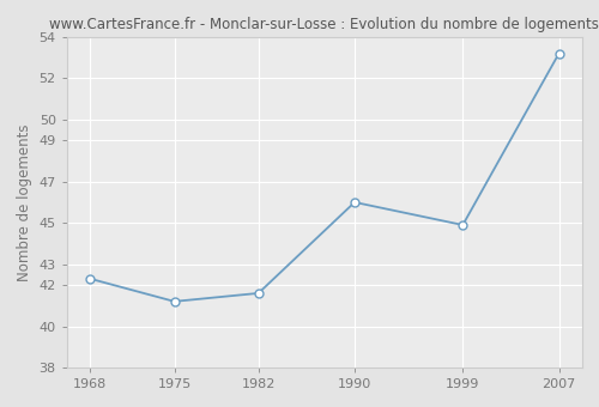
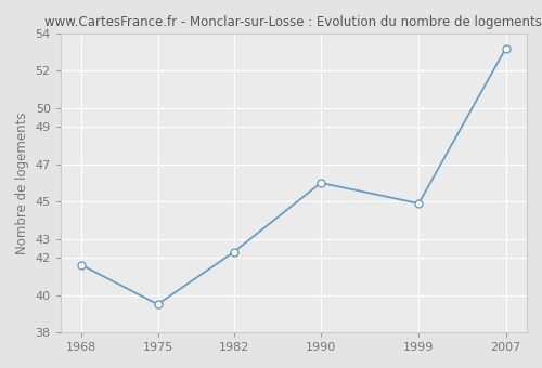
1968: 42.3 -> 41.6
1975: 41.2 -> 39.5
1982: 41.6 -> 42.3
